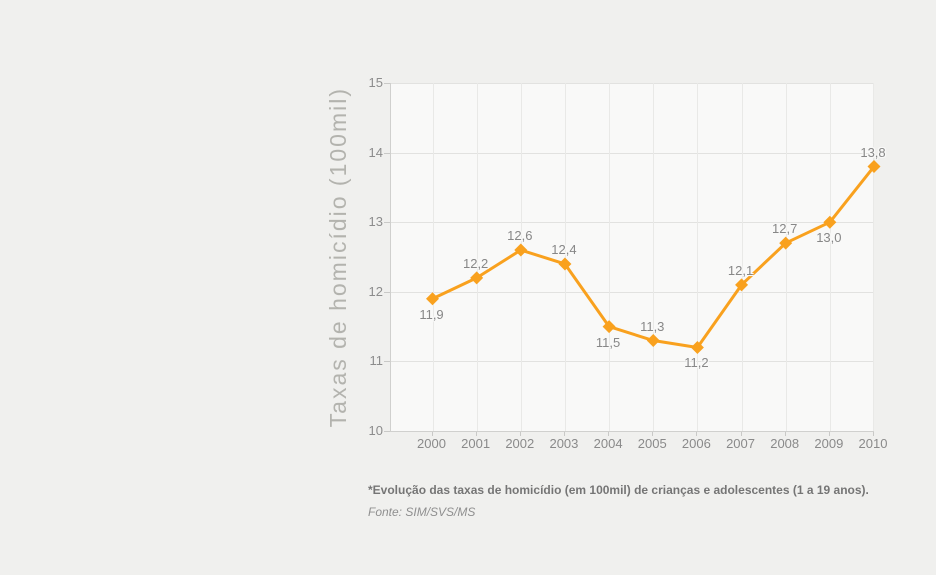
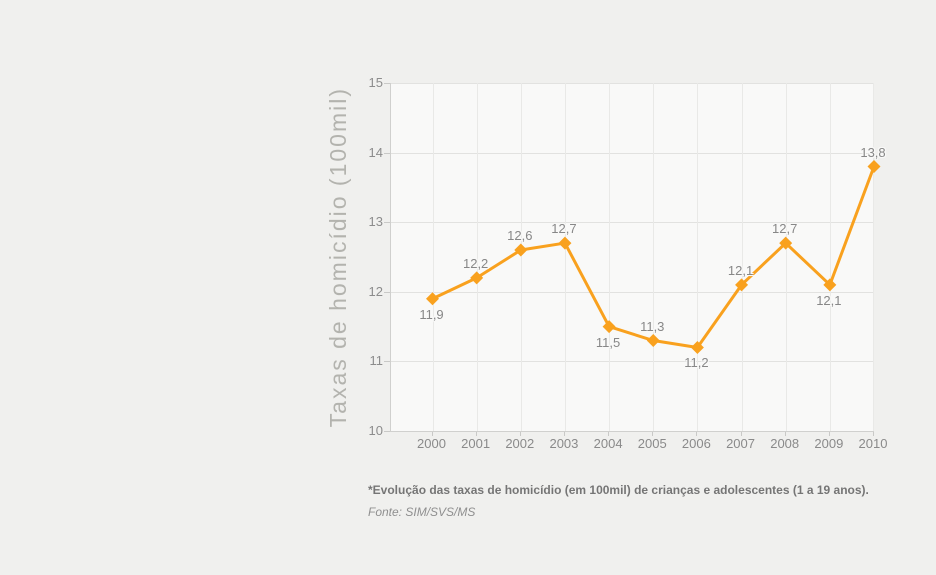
2003: 12,4 -> 12,7
2009: 13,0 -> 12,1
